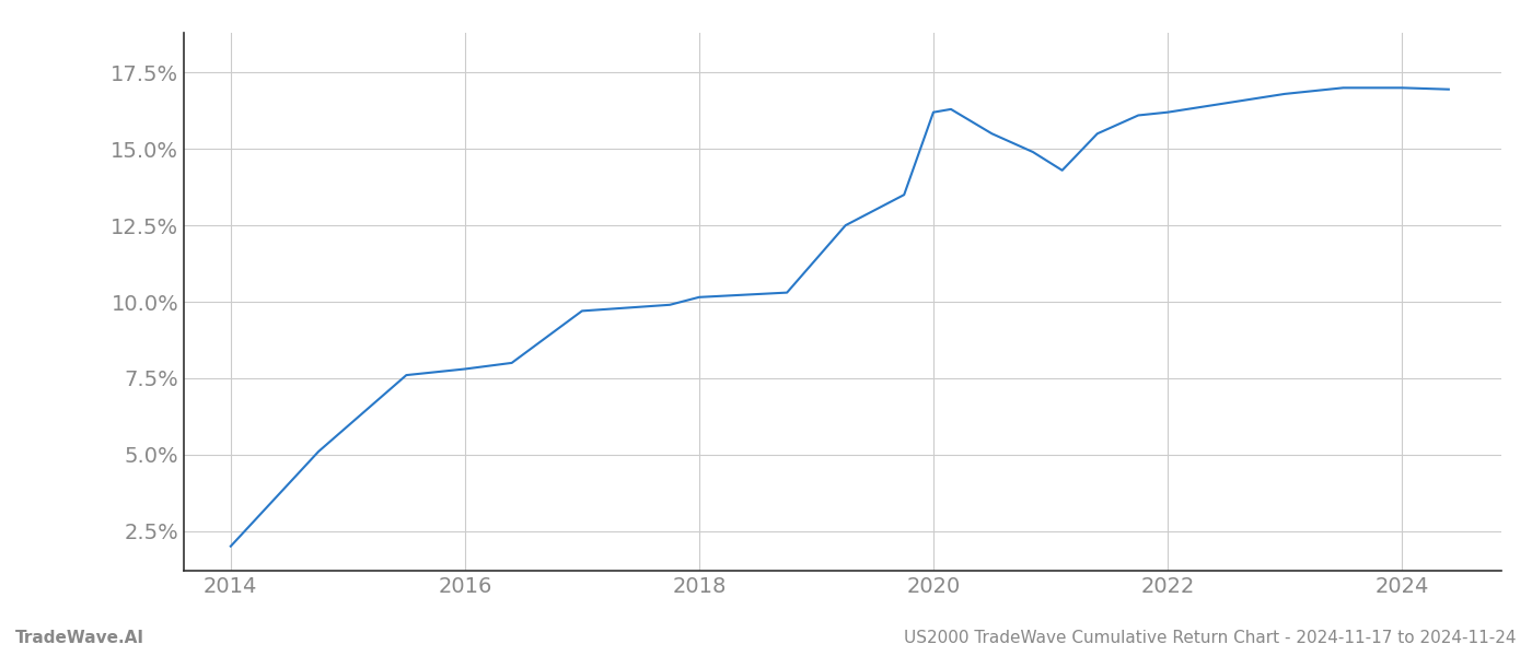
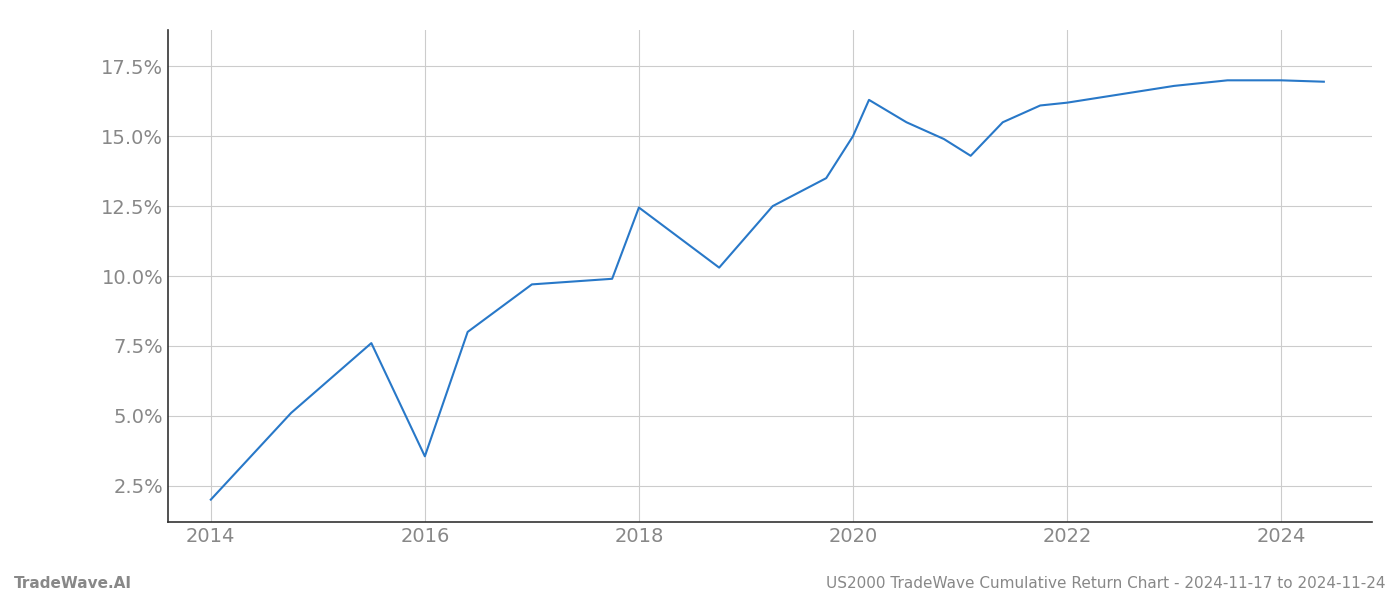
2016: 7.80% -> 3.55%
2018: 10.15% -> 12.45%
2020: 16.20% -> 15.00%
